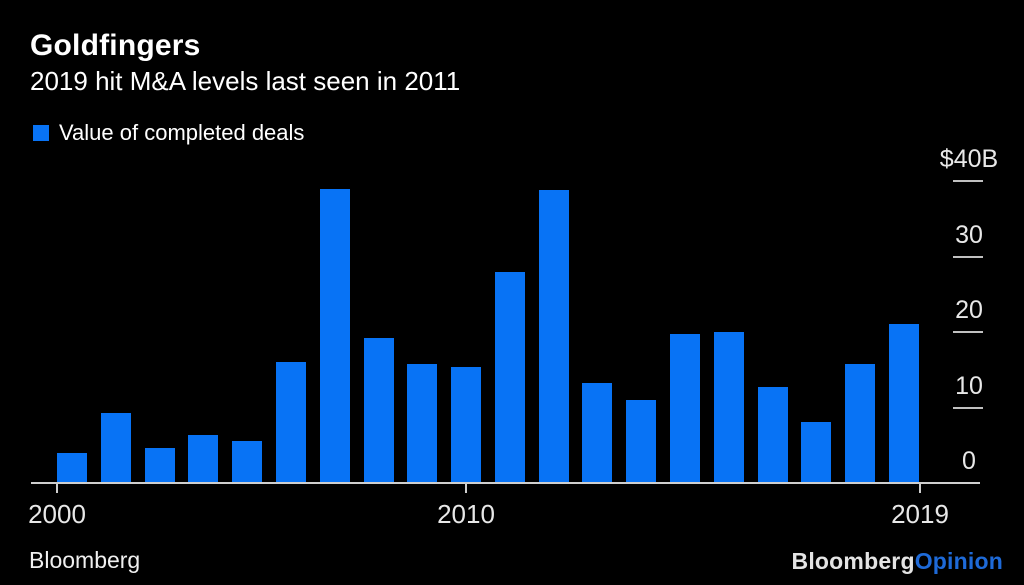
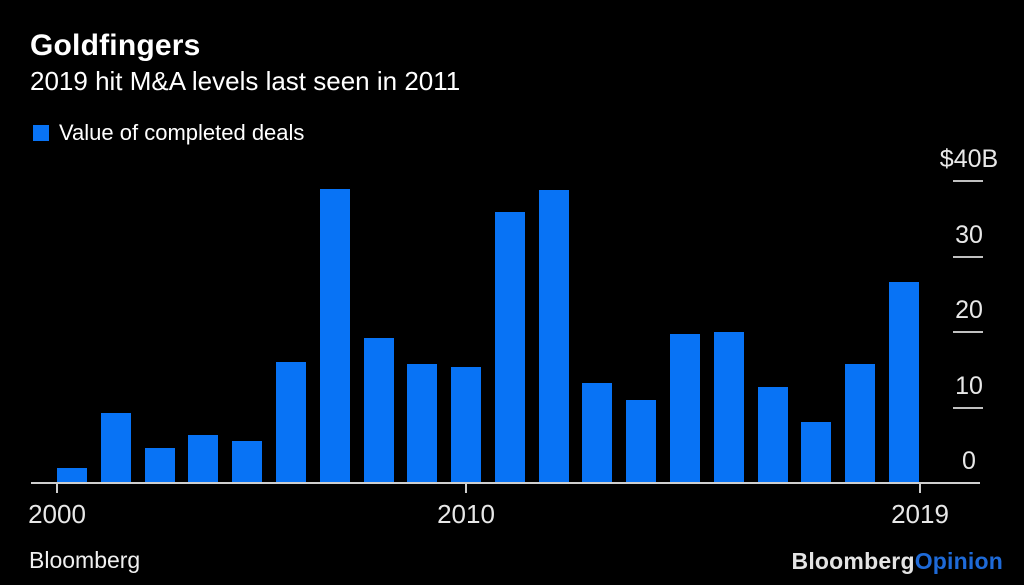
2000: 4 -> 2
2010: 28 -> 36
2019: 21 -> 27
